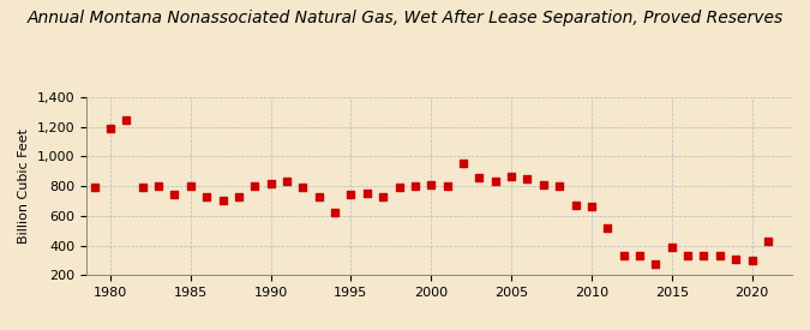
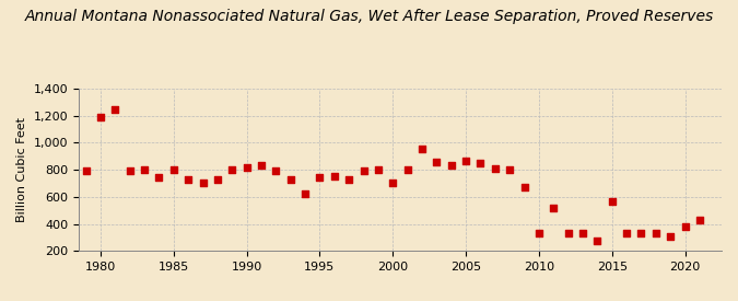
2000: 810 -> 700
2010: 660 -> 330
2015: 390 -> 570
2020: 300 -> 380
